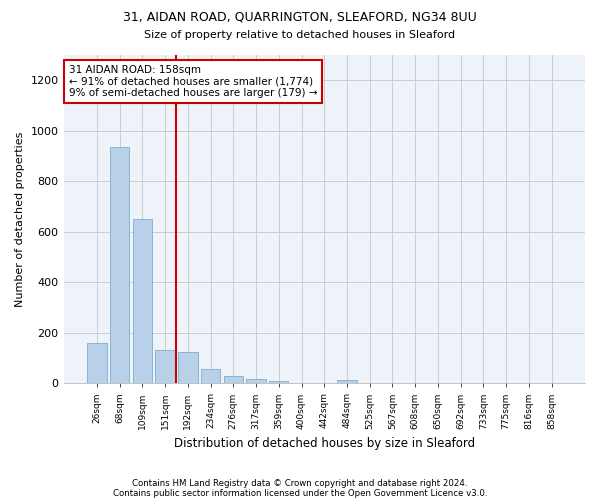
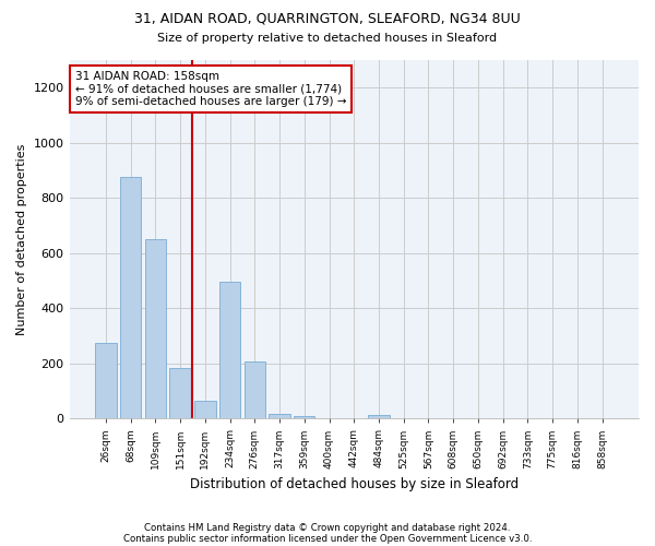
26sqm: 160 -> 275
68sqm: 935 -> 875
151sqm: 130 -> 185
192sqm: 125 -> 65
234sqm: 58 -> 495
276sqm: 30 -> 205
